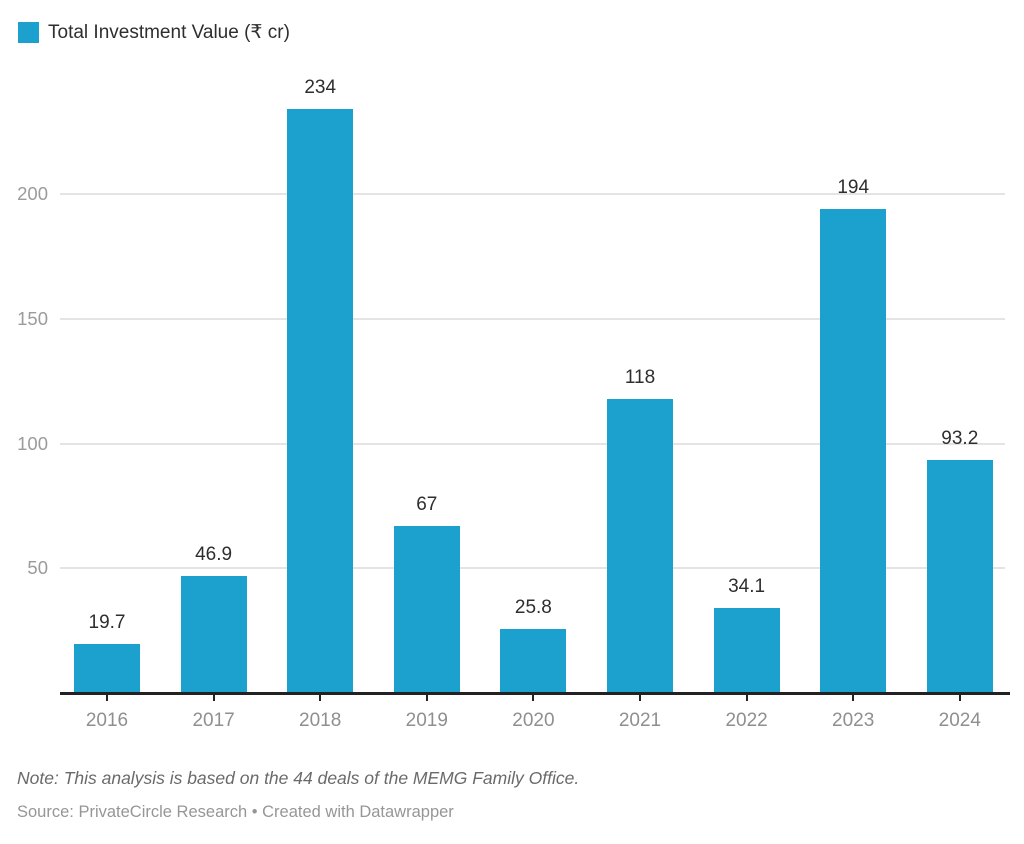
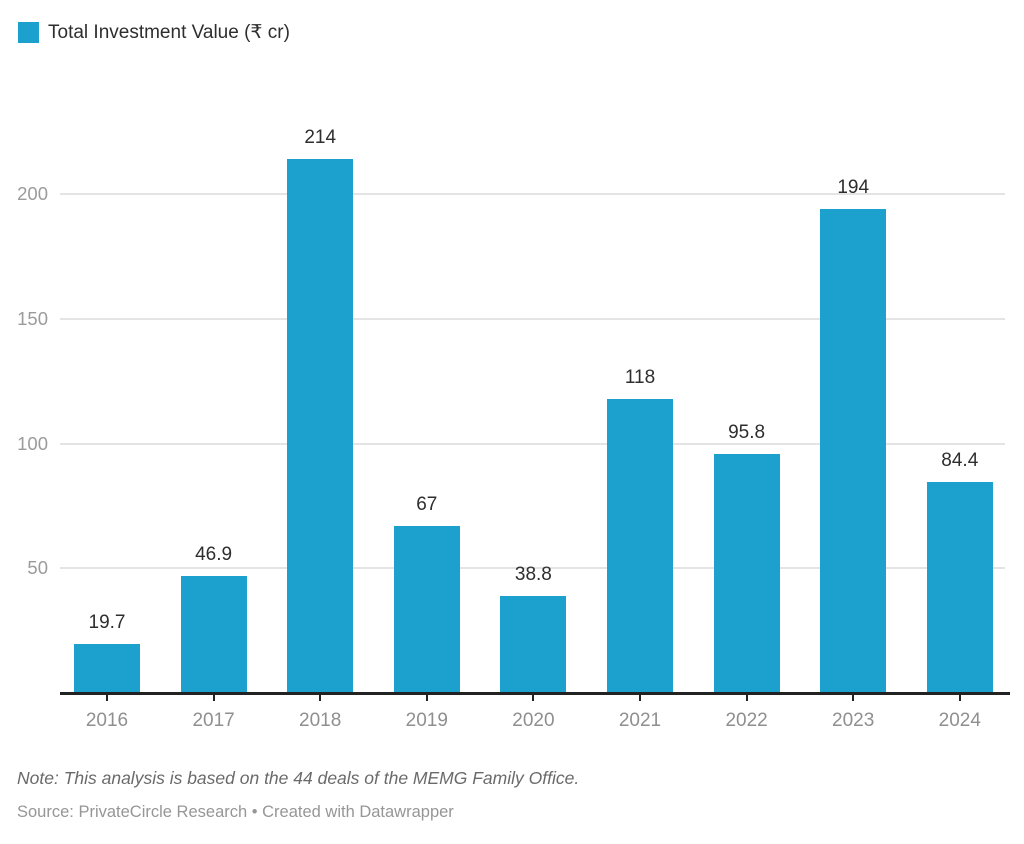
2018: 234 -> 214
2020: 25.8 -> 38.8
2022: 34.1 -> 95.8
2024: 93.2 -> 84.4
